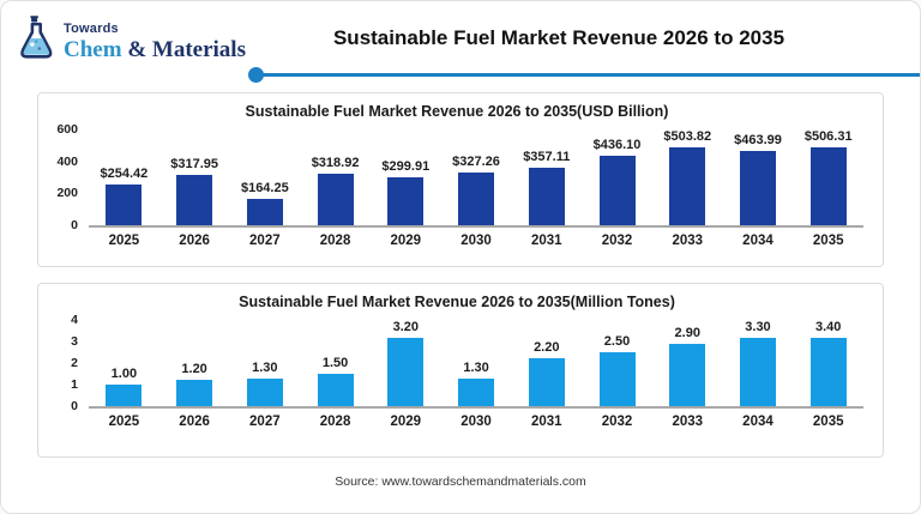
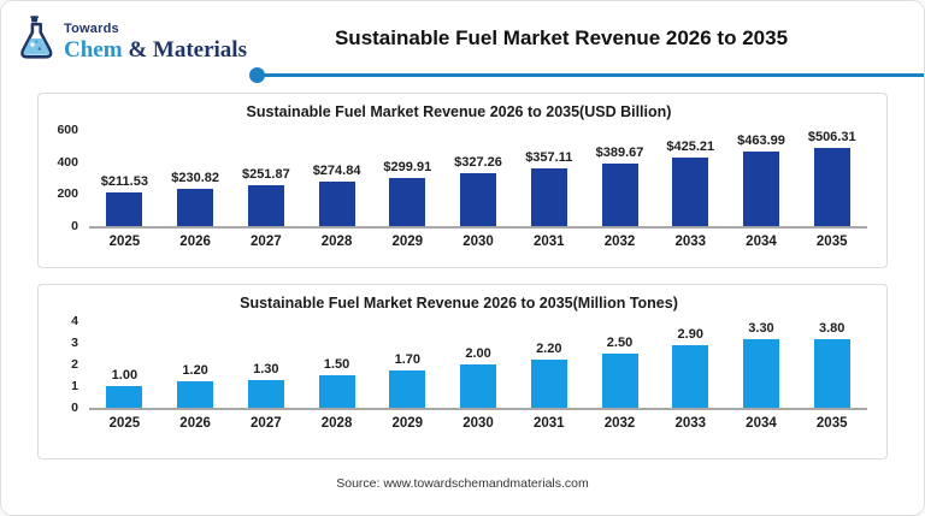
Sustainable Fuel Market Revenue 2026 to 2035(USD Billion)/2025: $254.42 -> $211.53
Sustainable Fuel Market Revenue 2026 to 2035(USD Billion)/2026: $317.95 -> $230.82
Sustainable Fuel Market Revenue 2026 to 2035(USD Billion)/2027: $164.25 -> $251.87
Sustainable Fuel Market Revenue 2026 to 2035(USD Billion)/2028: $318.92 -> $274.84
Sustainable Fuel Market Revenue 2026 to 2035(USD Billion)/2032: $436.10 -> $389.67
Sustainable Fuel Market Revenue 2026 to 2035(USD Billion)/2033: $503.82 -> $425.21
Sustainable Fuel Market Revenue 2026 to 2035(Million Tones)/2029: 3.20 -> 1.70
Sustainable Fuel Market Revenue 2026 to 2035(Million Tones)/2030: 1.30 -> 2.00
Sustainable Fuel Market Revenue 2026 to 2035(Million Tones)/2035: 3.40 -> 3.80
